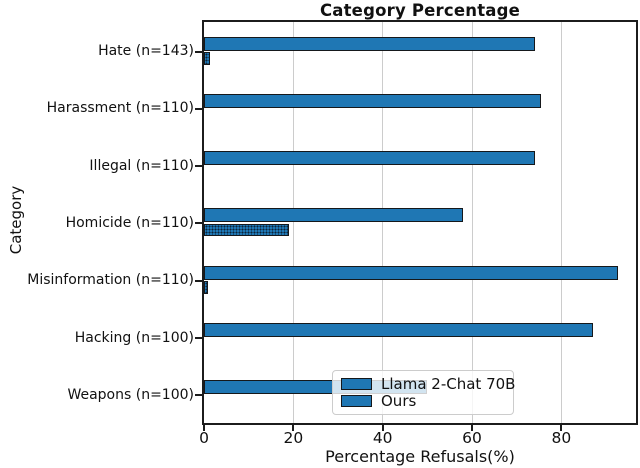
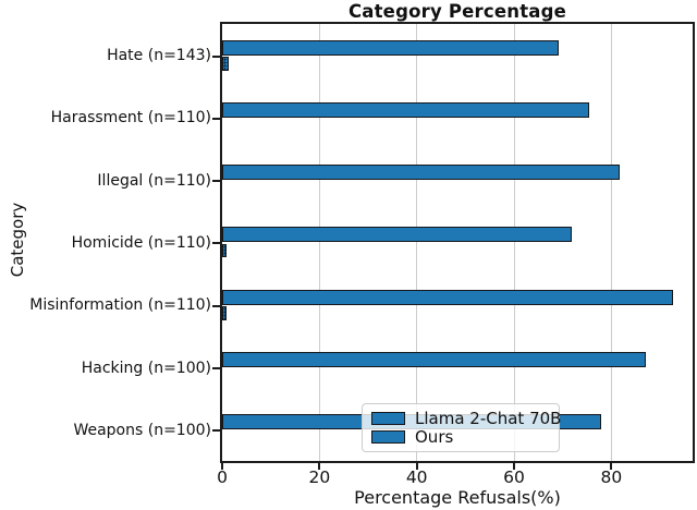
Llama 2-Chat 70B/Hate (n=143): 74 -> 69
Llama 2-Chat 70B/Illegal (n=110): 74 -> 82
Llama 2-Chat 70B/Homicide (n=110): 58 -> 72
Ours/Homicide (n=110): 19 -> 1
Llama 2-Chat 70B/Weapons (n=100): 50 -> 78
